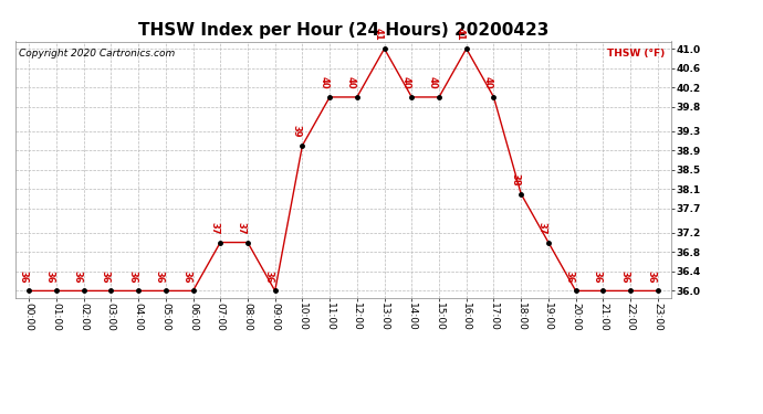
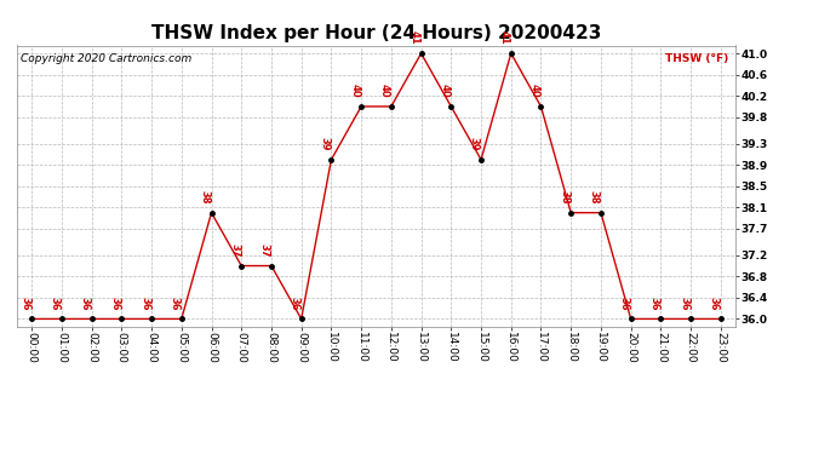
06:00: 36 -> 38
15:00: 40 -> 39
19:00: 37 -> 38
